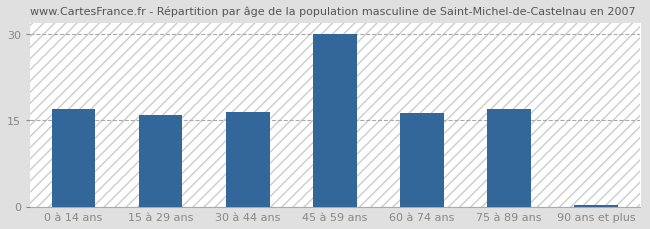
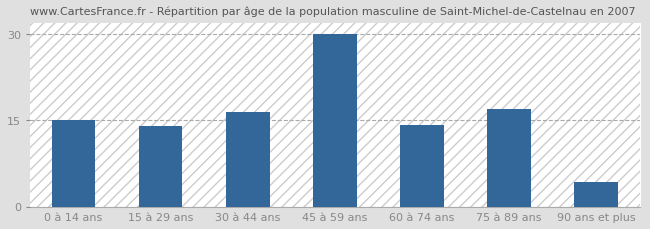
0 à 14 ans: 17.0 -> 15.0
15 à 29 ans: 16.0 -> 14.0
60 à 74 ans: 16.3 -> 14.2
90 ans et plus: 0.3 -> 4.2
